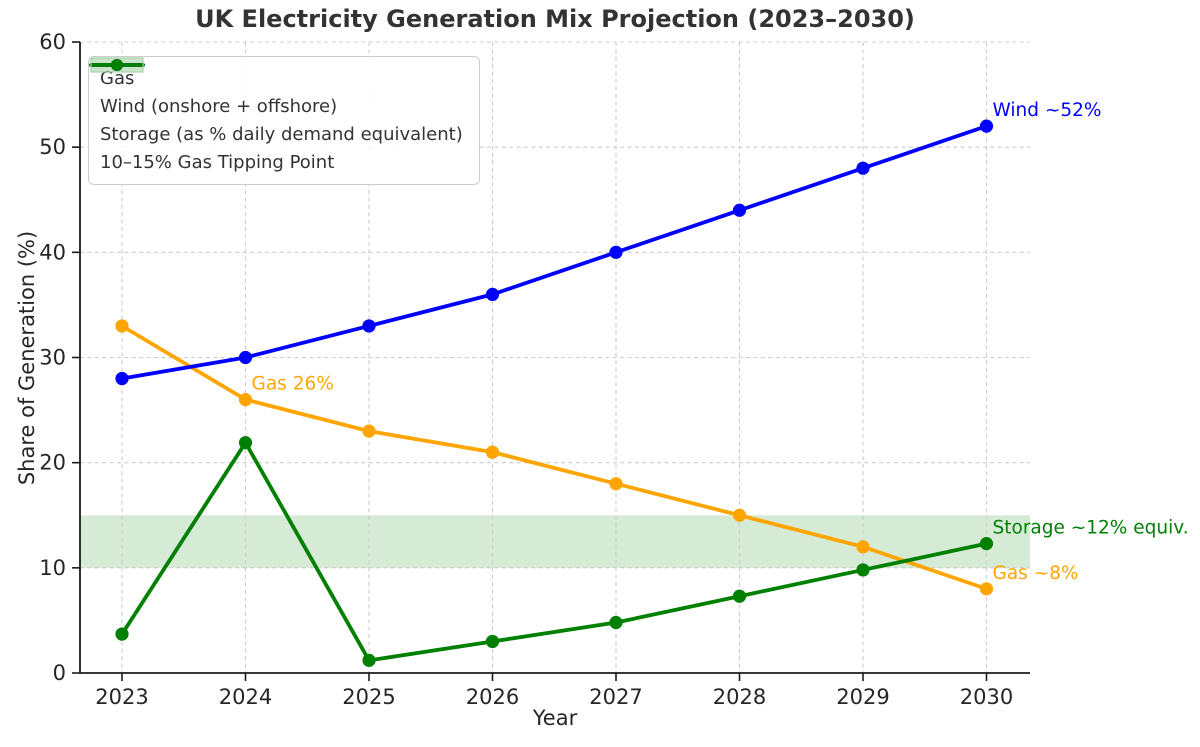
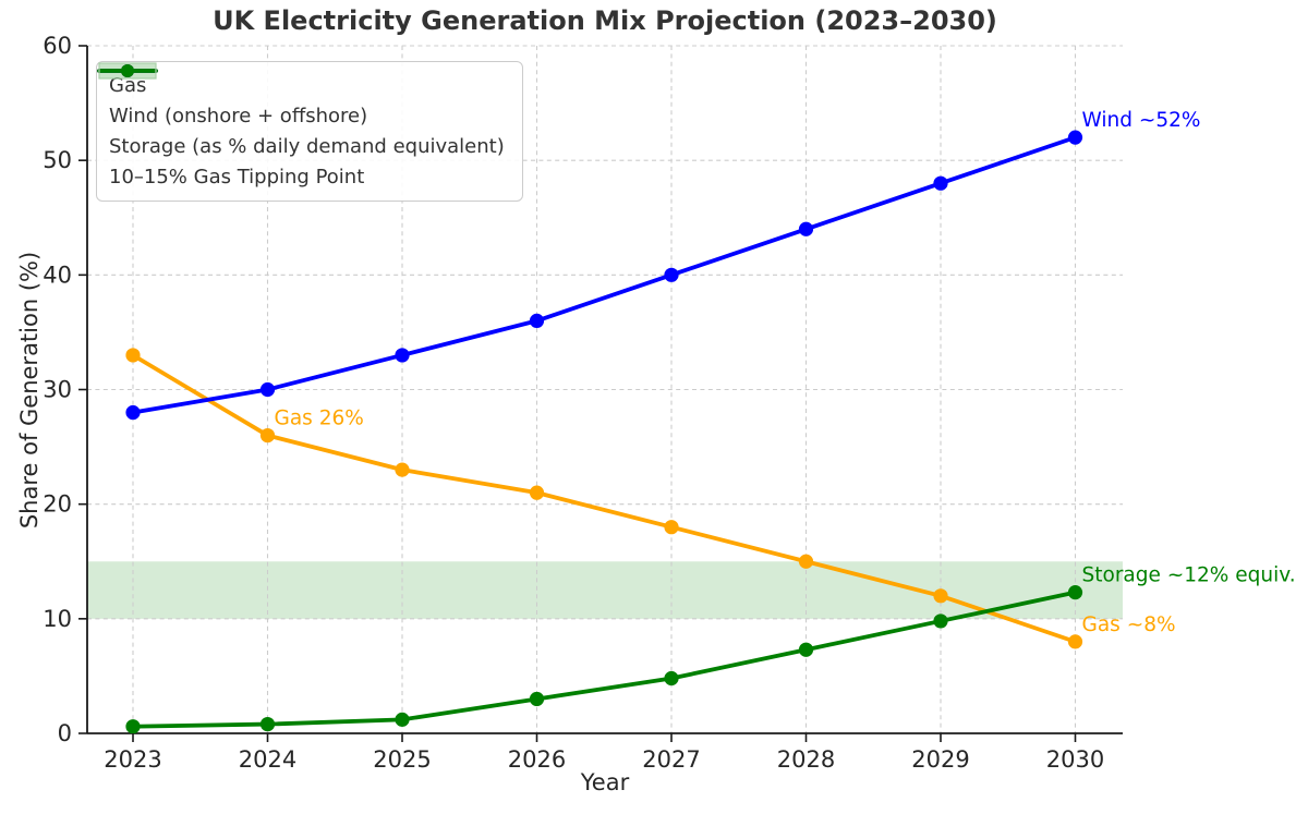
Storage (as % daily demand equivalent)/2023: 3.7 -> 0.6
Storage (as % daily demand equivalent)/2024: 21.9 -> 0.8
